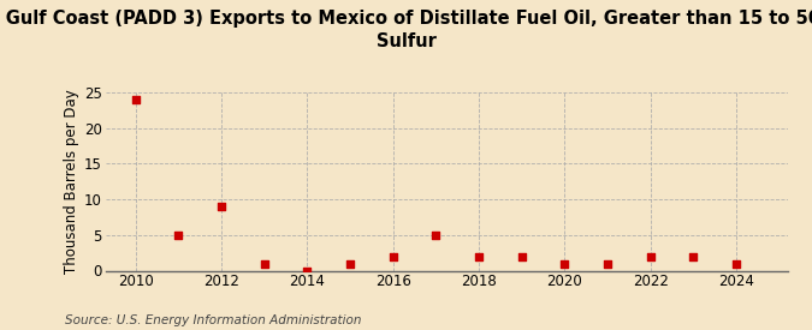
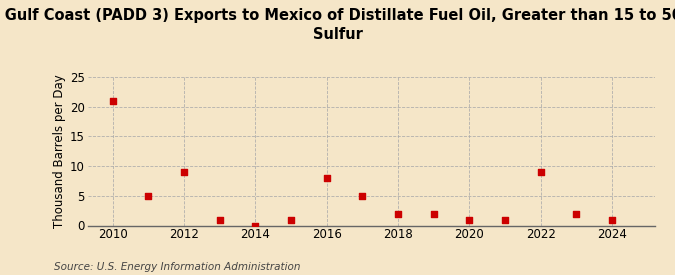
2010: 24 -> 21
2016: 2 -> 8
2022: 2 -> 9
